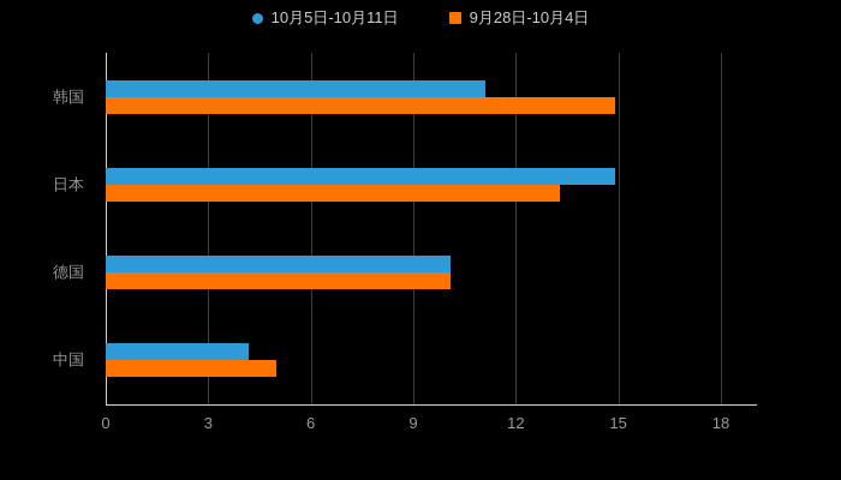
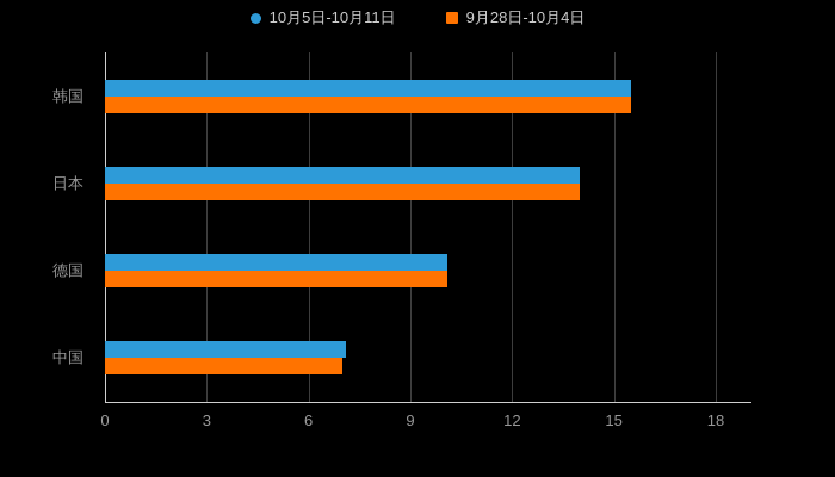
10月5日-10月11日/韩国: 11.1 -> 15.5
9月28日-10月4日/韩国: 14.9 -> 15.5
10月5日-10月11日/日本: 14.9 -> 14.0
9月28日-10月4日/日本: 13.3 -> 14.0
10月5日-10月11日/中国: 4.2 -> 7.1
9月28日-10月4日/中国: 5.0 -> 7.0
